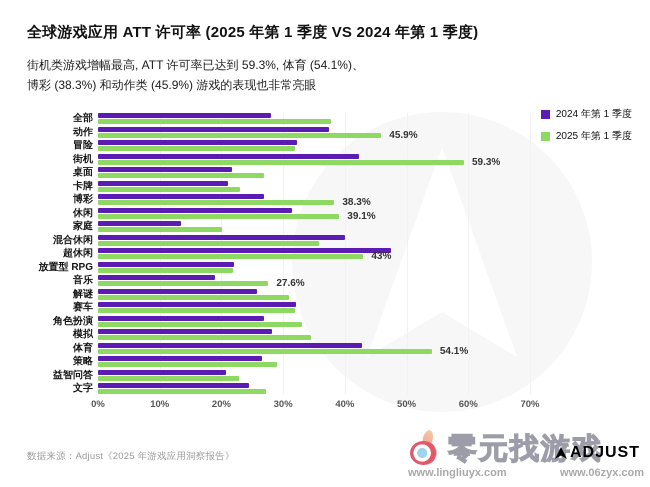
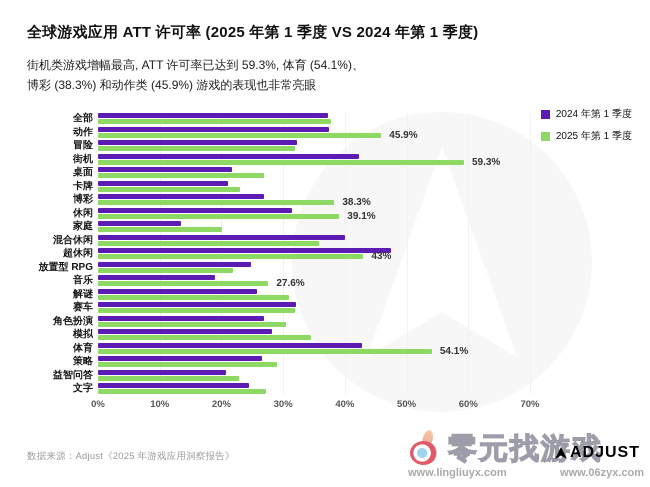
2024 年第 1 季度/全部: 28% -> 37%
2024 年第 1 季度/放置型 RPG: 22% -> 25%
2025 年第 1 季度/角色扮演: 33% -> 30%
